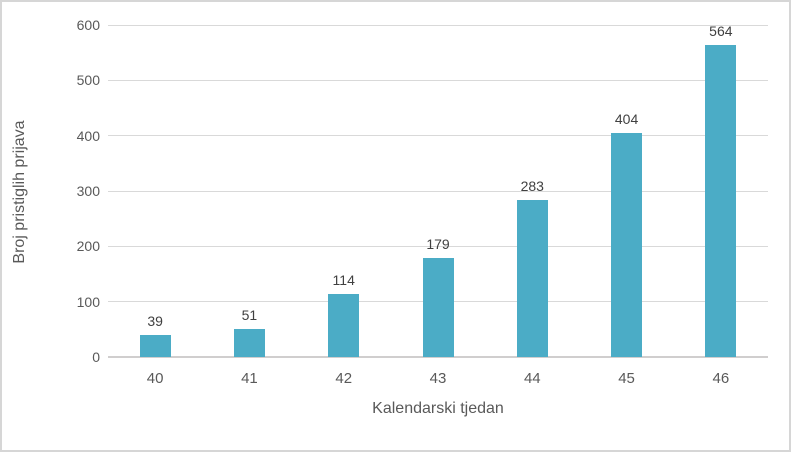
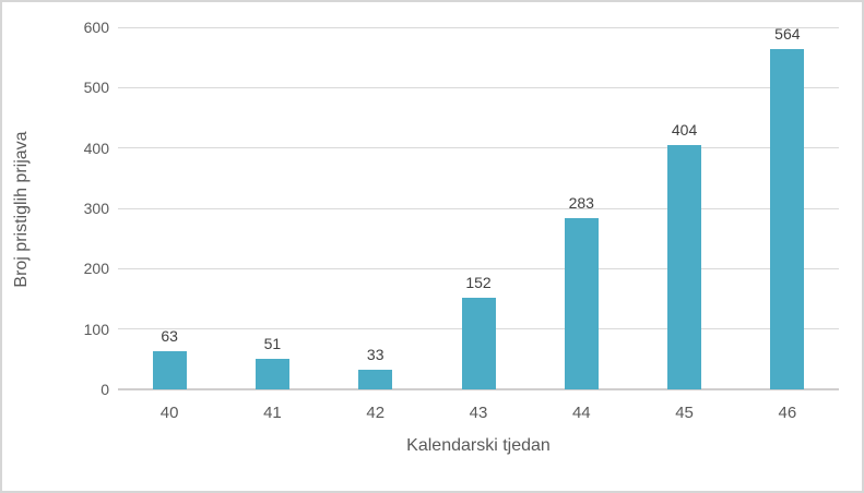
40: 39 -> 63
42: 114 -> 33
43: 179 -> 152
